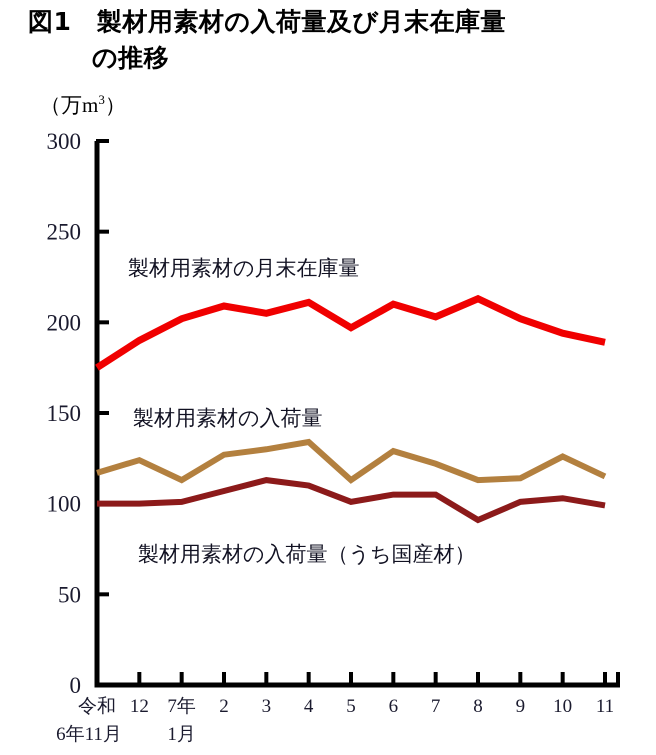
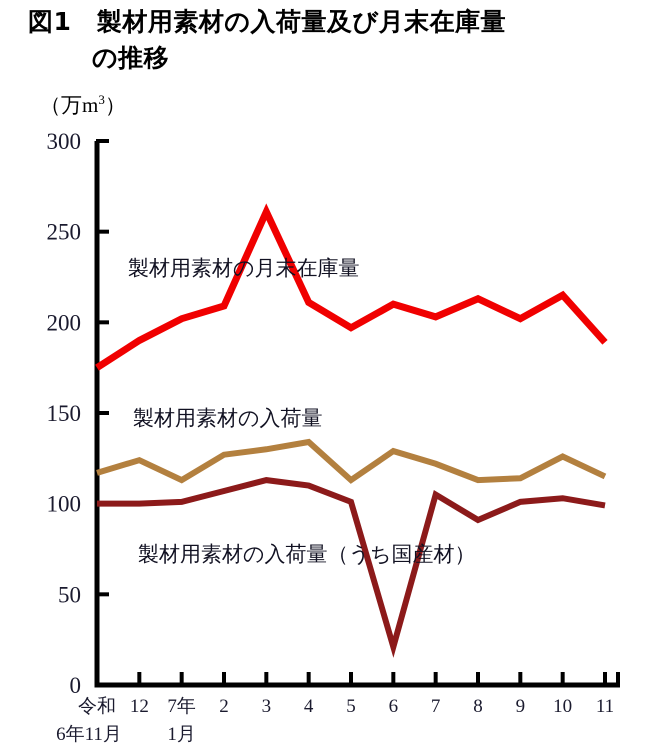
製材用素材の月末在庫量/3: 205 -> 261
製材用素材の入荷量（うち国産材）/6: 105 -> 21
製材用素材の月末在庫量/10: 194 -> 215
